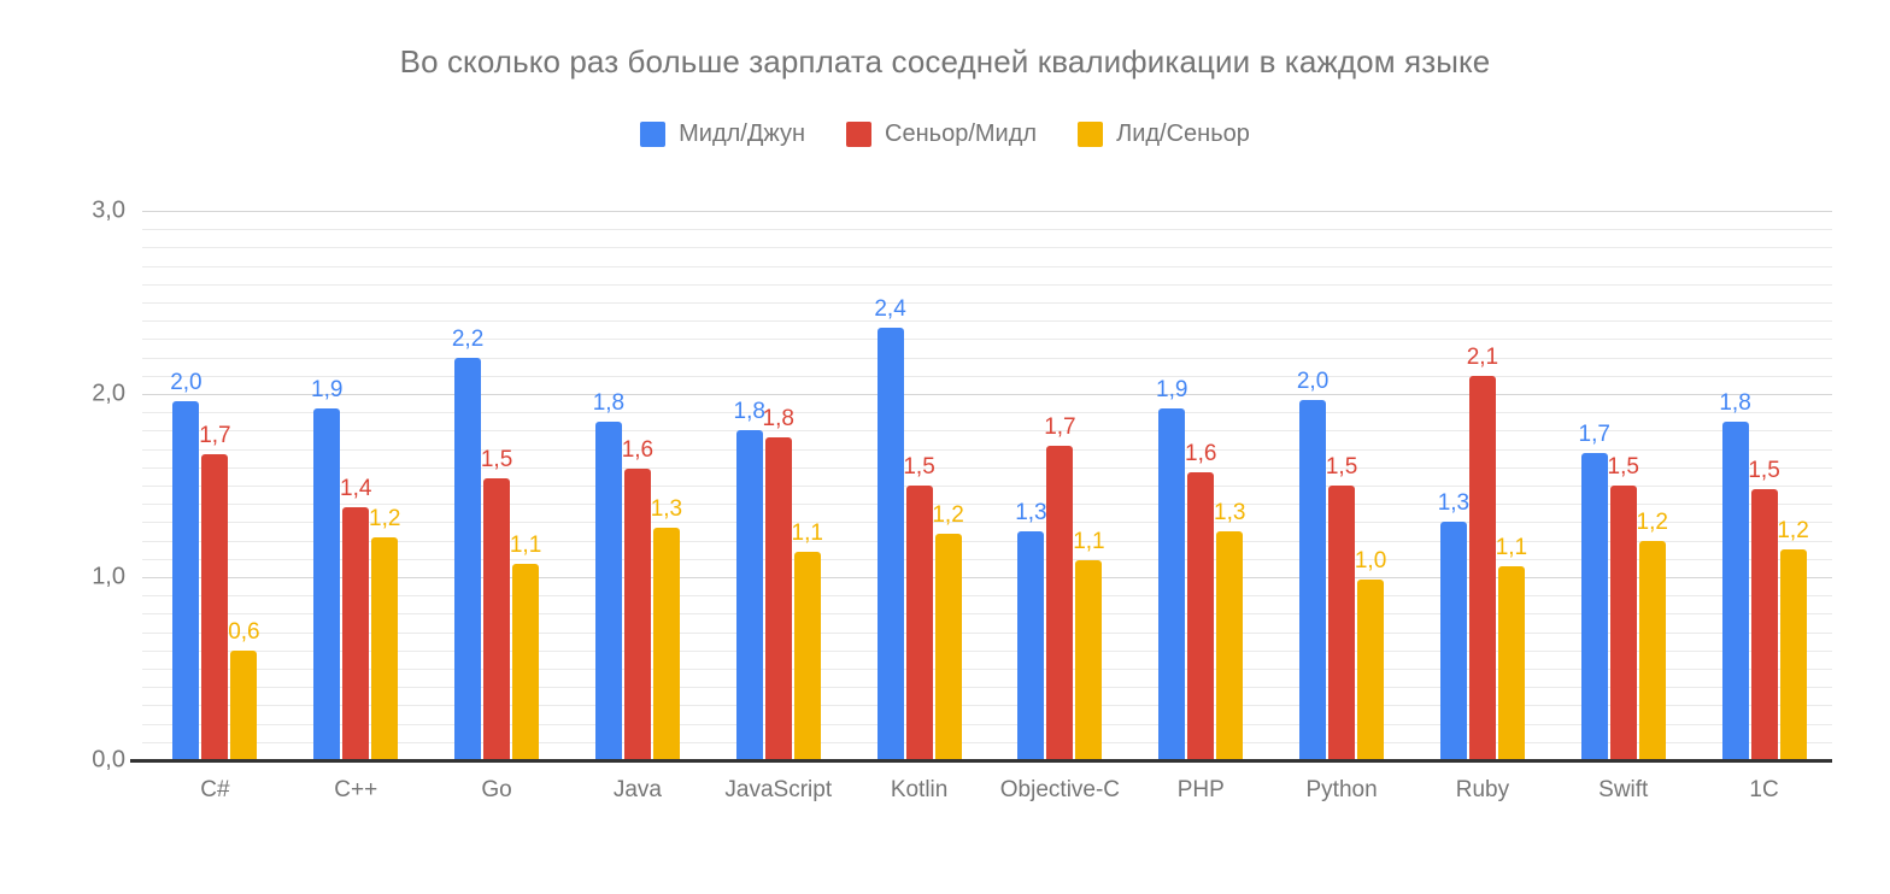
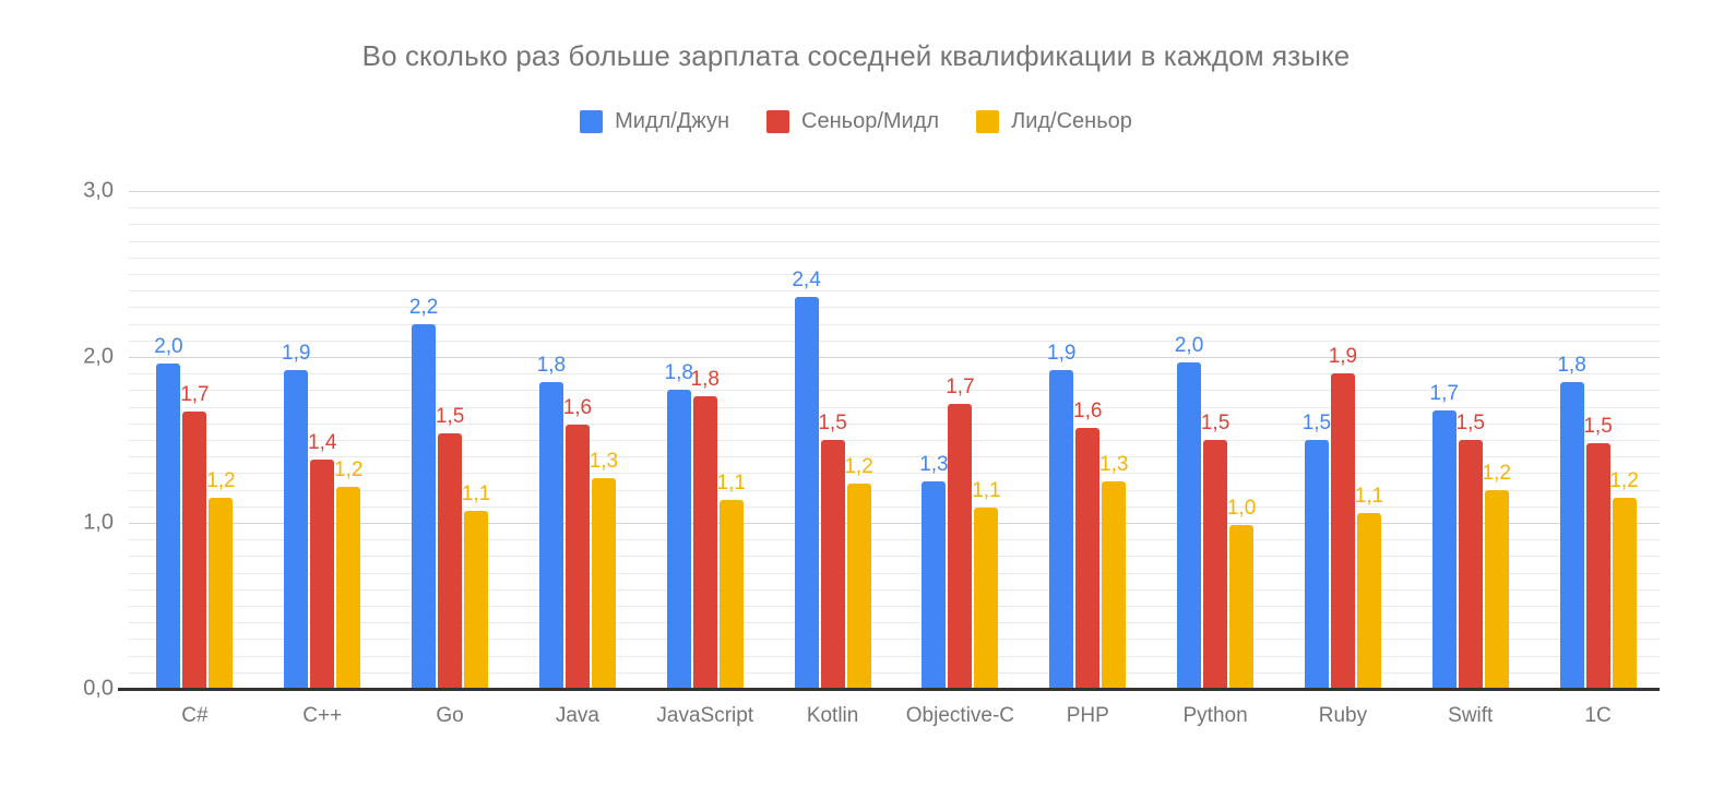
Лид/Сеньор/C#: 0,6 -> 1,2
Мидл/Джун/Ruby: 1,3 -> 1,5
Сеньор/Мидл/Ruby: 2,1 -> 1,9
